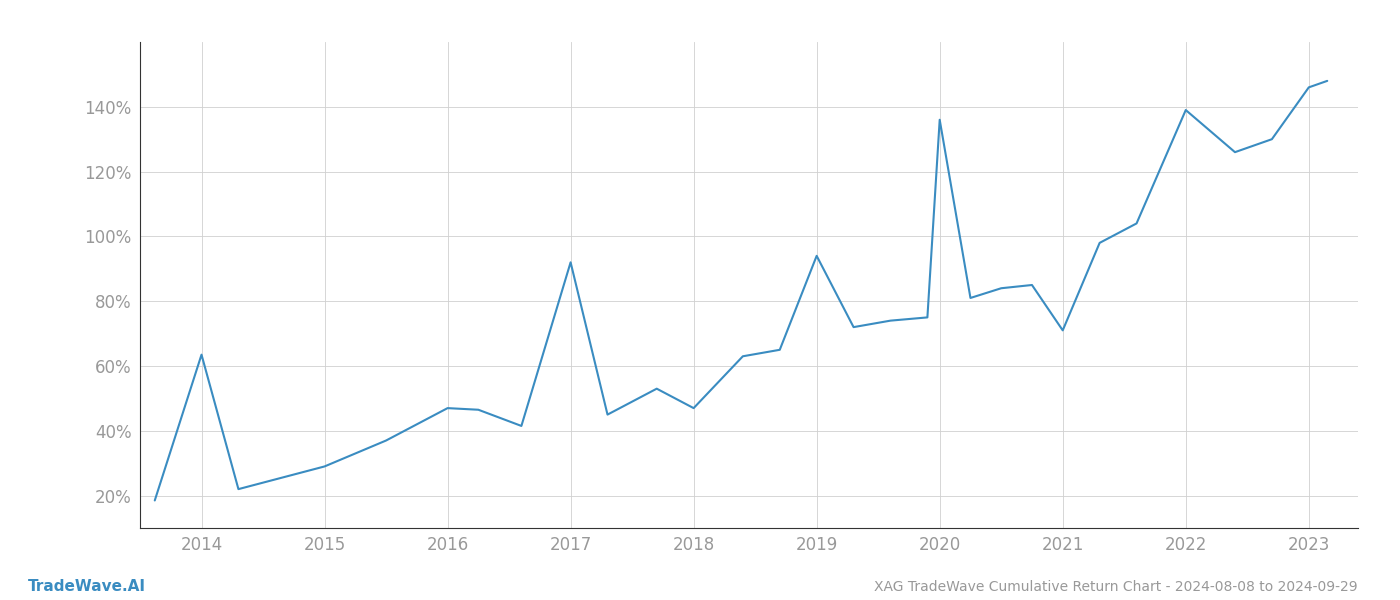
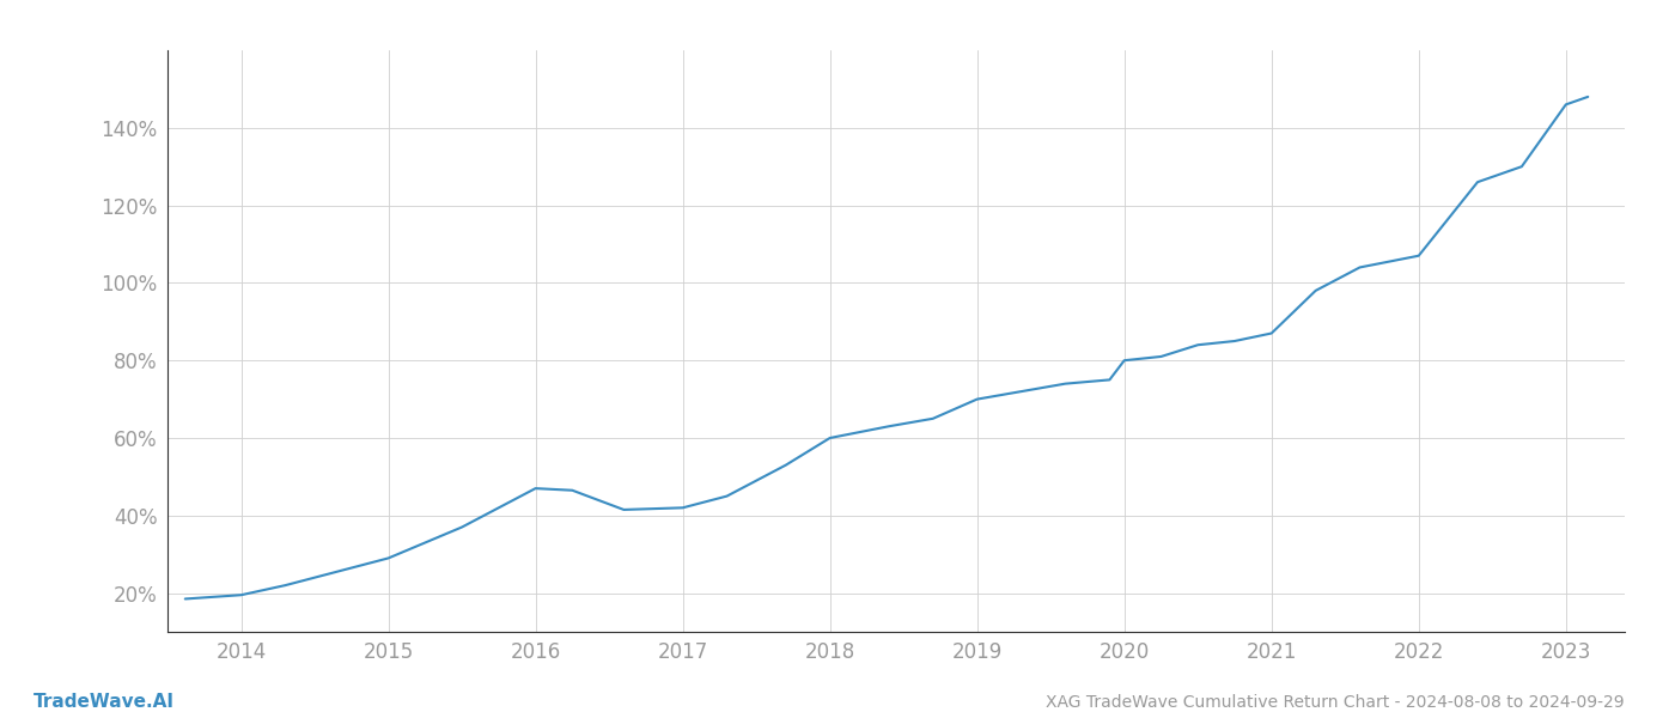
2014: 63.5% -> 19.5%
2017: 92.0% -> 42.0%
2018: 47.0% -> 60.0%
2019: 94.0% -> 70.0%
2020: 136.0% -> 80.0%
2021: 71.0% -> 87.0%
2022: 139.0% -> 107.0%
